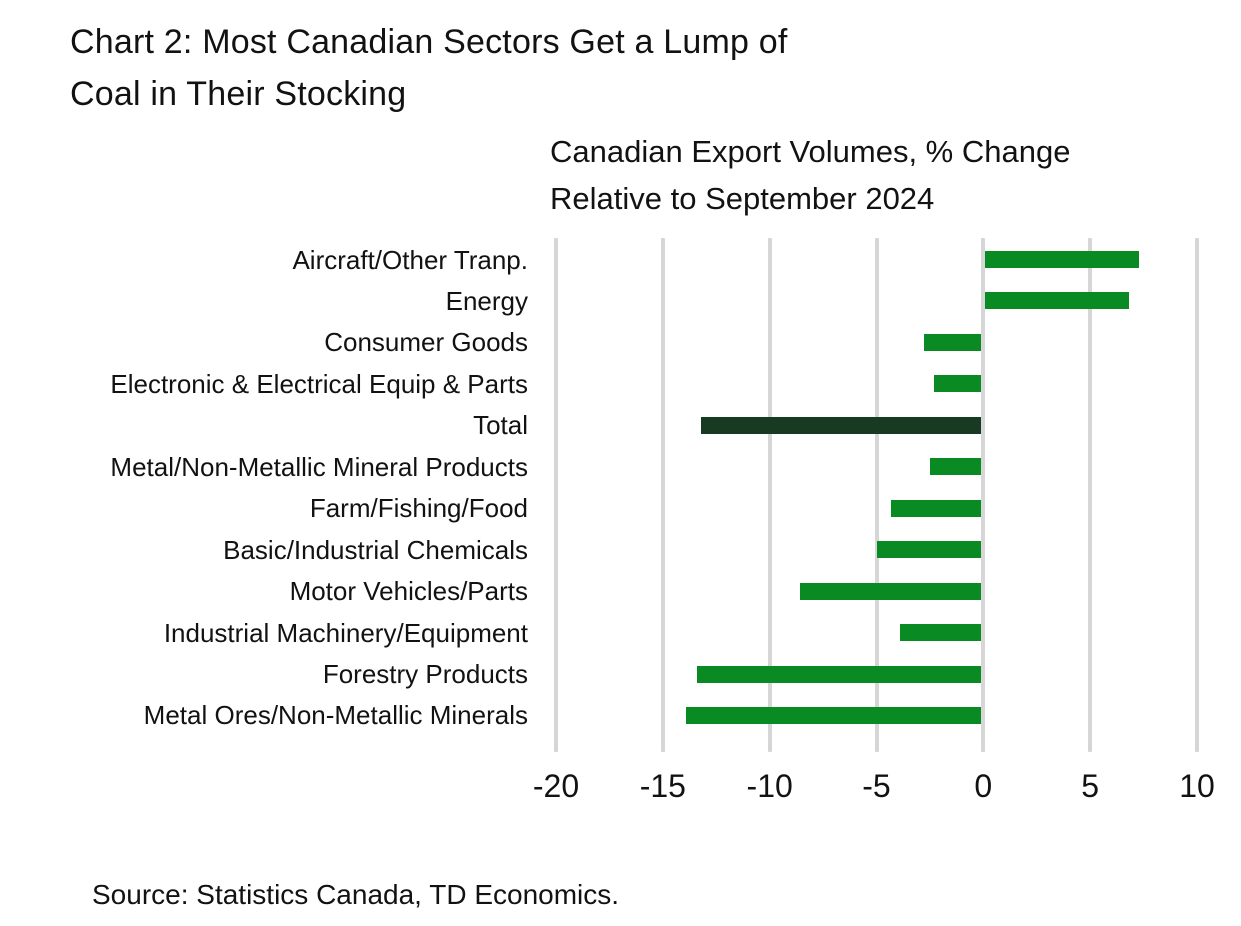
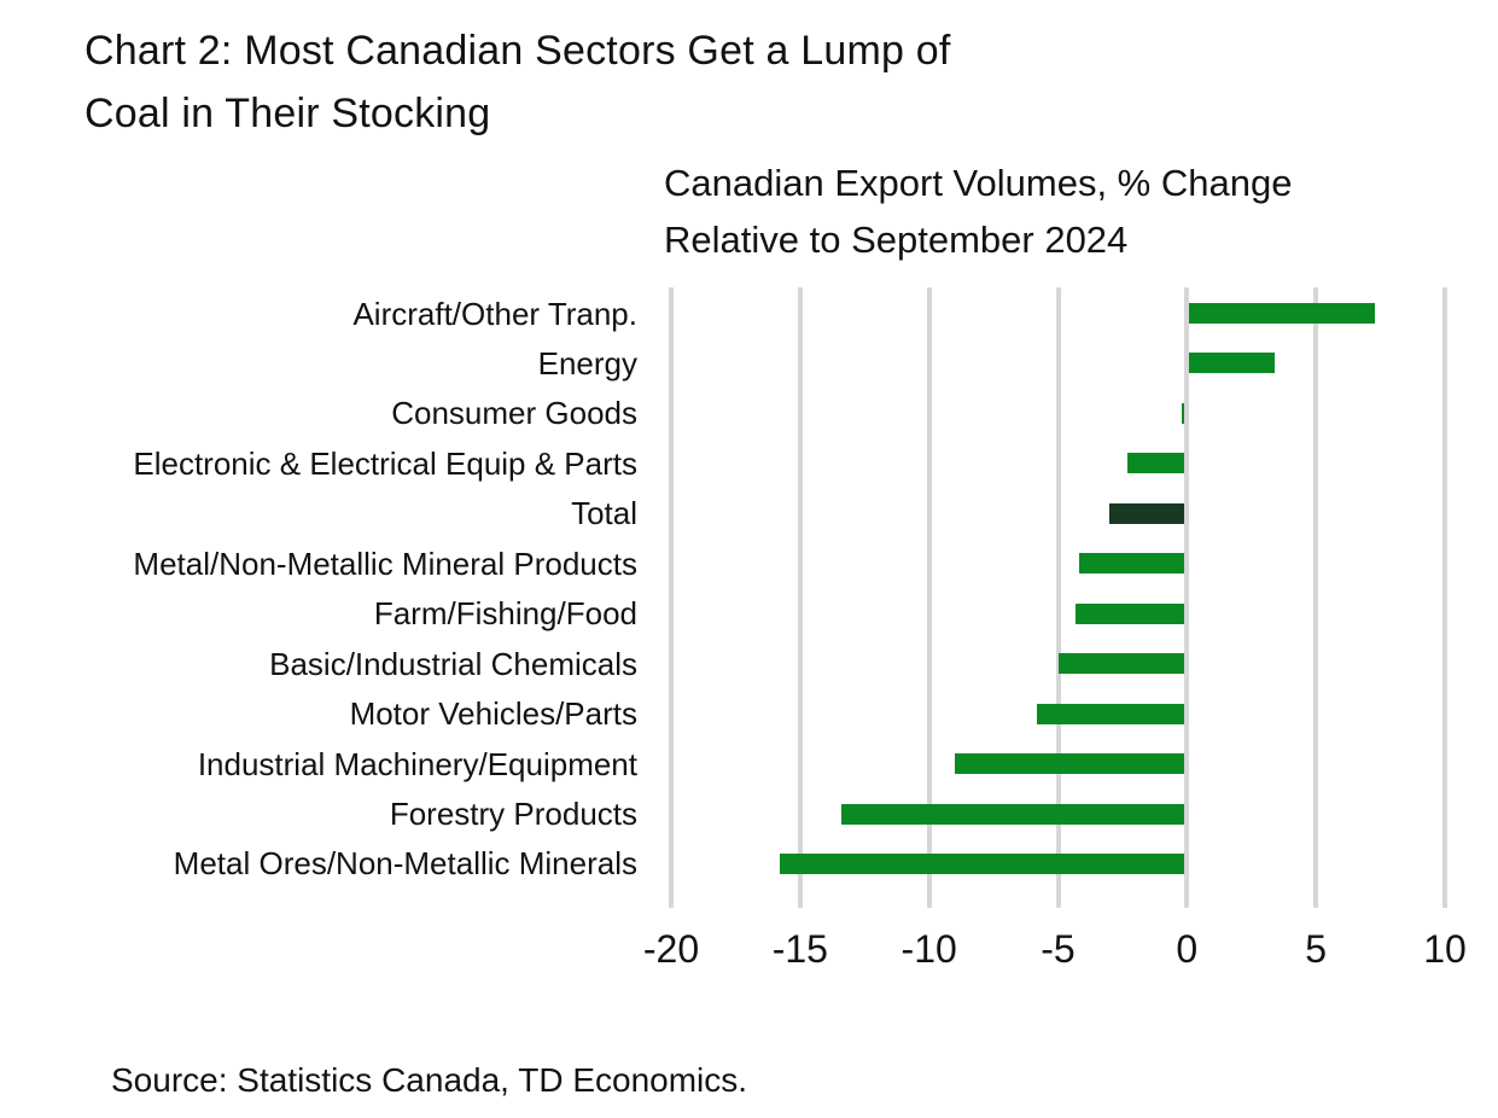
Energy: 6.8 -> 3.4
Consumer Goods: -2.8 -> -0.2
Total: -13.2 -> -3.0
Metal/Non-Metallic Mineral Products: -2.5 -> -4.2
Motor Vehicles/Parts: -8.6 -> -5.8
Industrial Machinery/Equipment: -3.9 -> -9.0
Metal Ores/Non-Metallic Minerals: -13.9 -> -15.8
